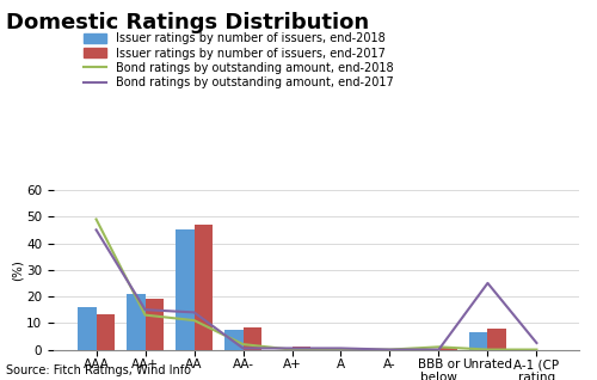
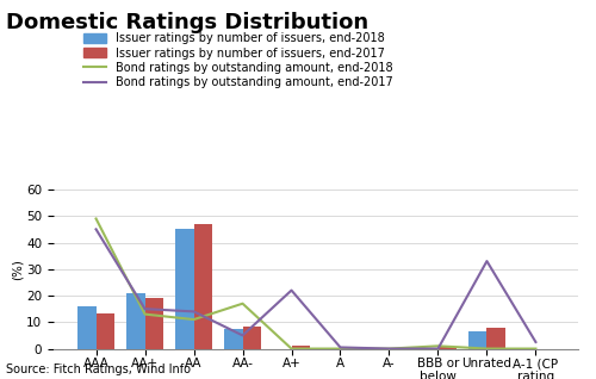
Bond ratings by outstanding amount, end-2018/AA-: 2 -> 17
Bond ratings by outstanding amount, end-2017/AA-: 0.5 -> 5.0
Bond ratings by outstanding amount, end-2017/A+: 0.5 -> 22.0
Bond ratings by outstanding amount, end-2017/Unrated: 25.0 -> 33.0
